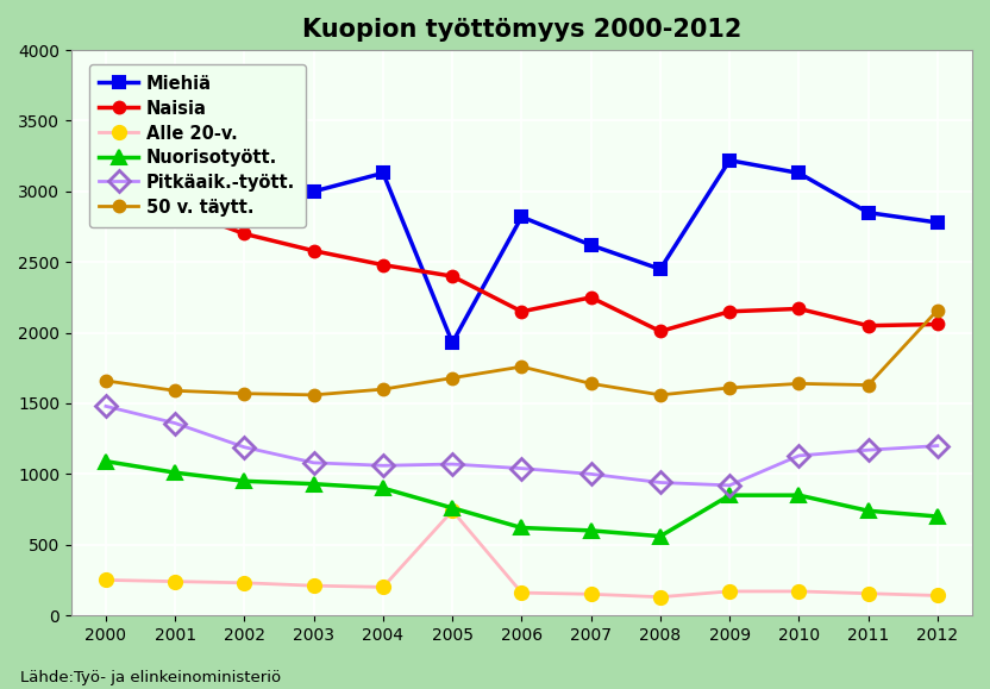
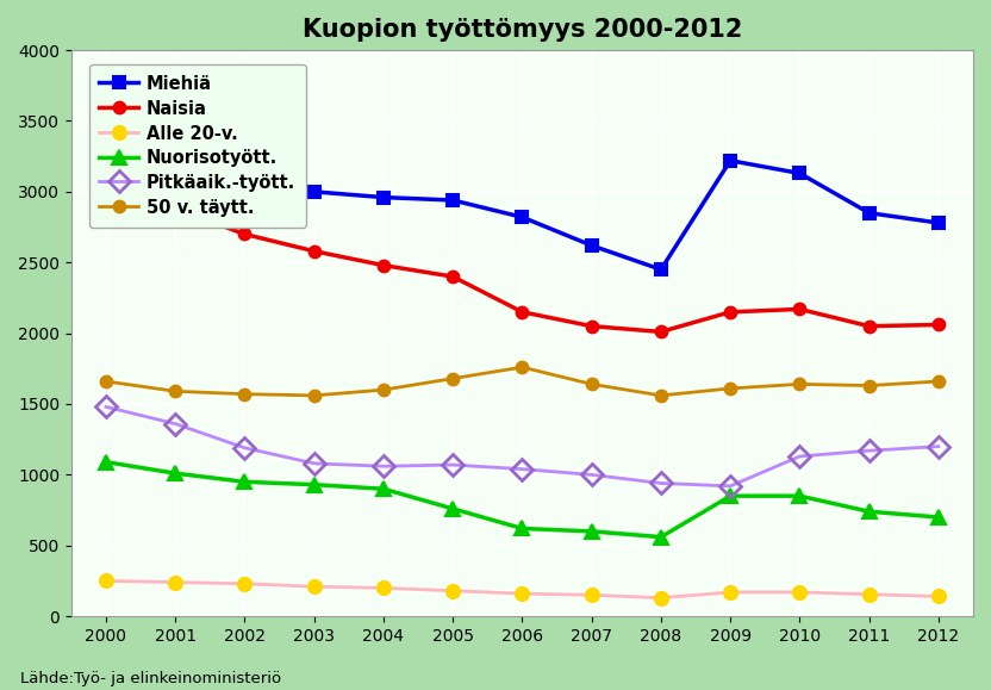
Miehiä/2004: 3130 -> 2960
Miehiä/2005: 1930 -> 2940
Alle 20-v./2005: 740 -> 180
Naisia/2007: 2250 -> 2050
50 v. täytt./2012: 2160 -> 1660
